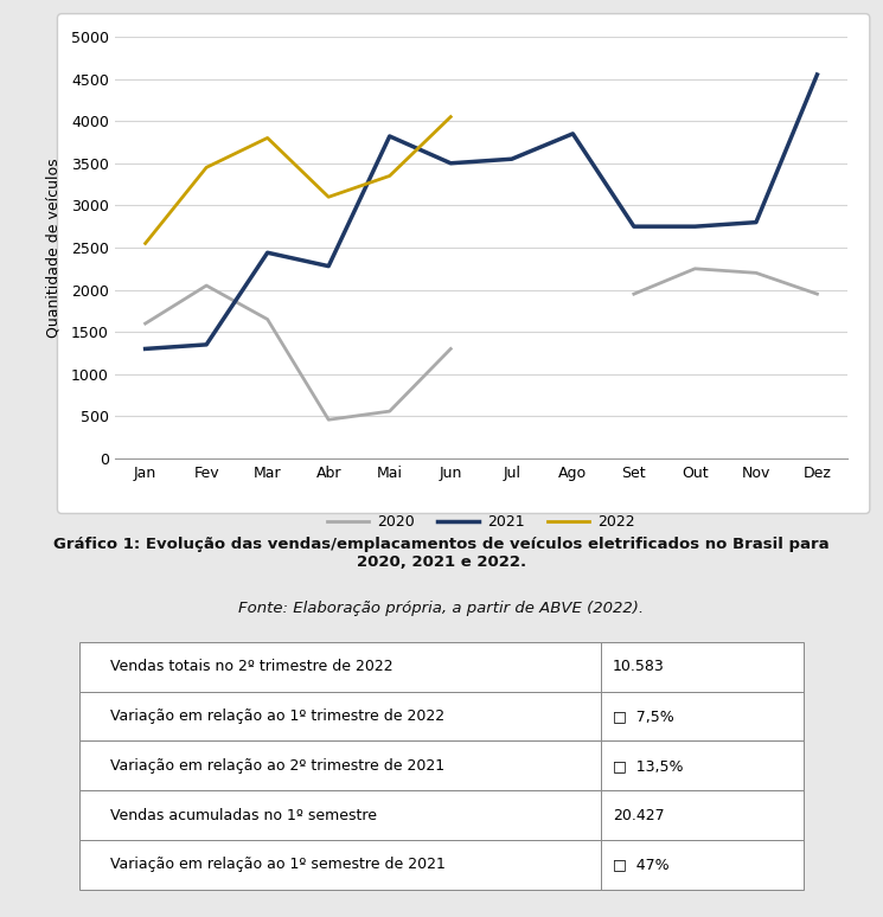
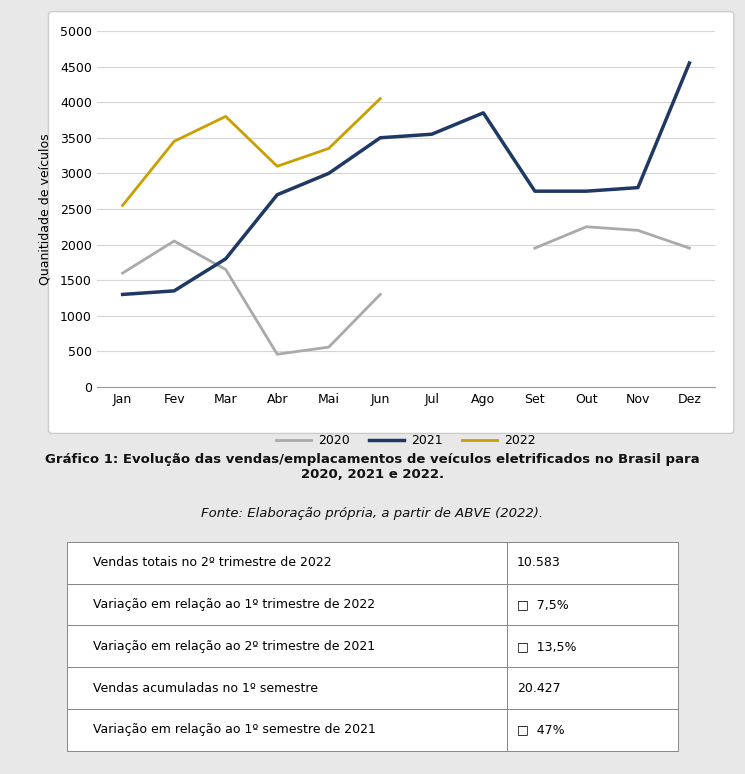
2021/Mar: 2440 -> 1800
2021/Abr: 2280 -> 2700
2021/Mai: 3820 -> 3000
